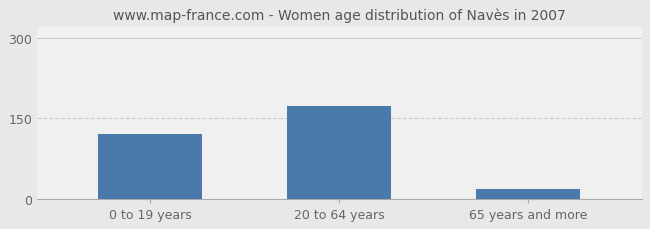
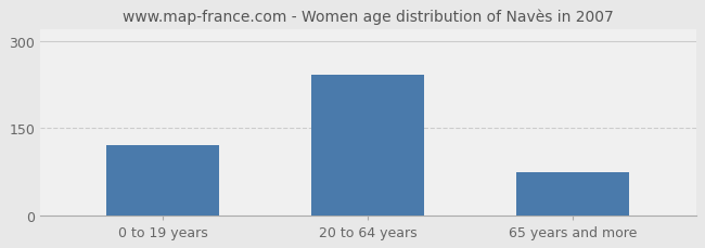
20 to 64 years: 172 -> 242
65 years and more: 18 -> 74
